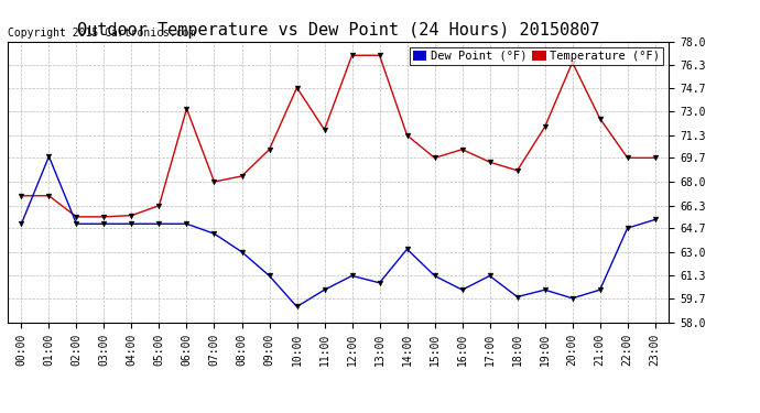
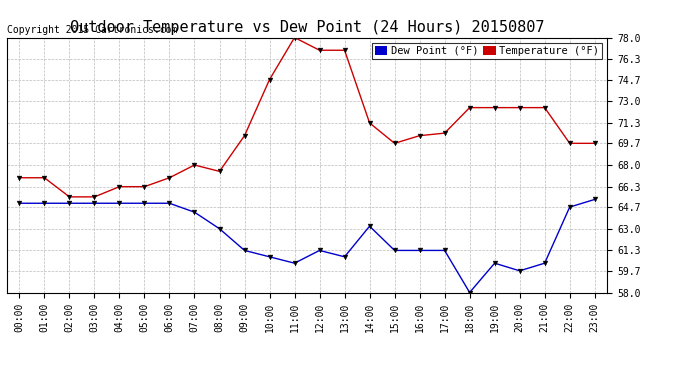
Dew Point (°F)/01:00: 69.8 -> 65.0
Temperature (°F)/04:00: 65.6 -> 66.3
Temperature (°F)/06:00: 73.2 -> 67.0
Temperature (°F)/08:00: 68.4 -> 67.5
Dew Point (°F)/10:00: 59.1 -> 60.8
Temperature (°F)/11:00: 71.7 -> 78.0
Dew Point (°F)/16:00: 60.3 -> 61.3
Temperature (°F)/17:00: 69.4 -> 70.5
Temperature (°F)/18:00: 68.8 -> 72.5
Dew Point (°F)/18:00: 59.8 -> 58.0
Temperature (°F)/19:00: 71.9 -> 72.5
Temperature (°F)/20:00: 76.5 -> 72.5
